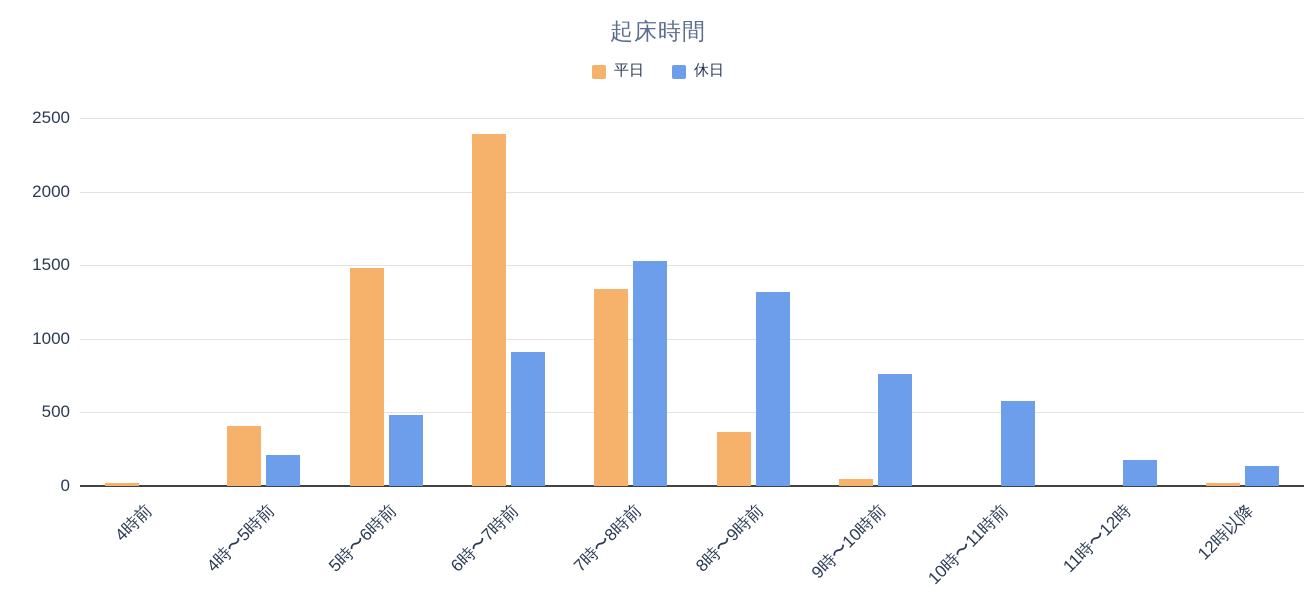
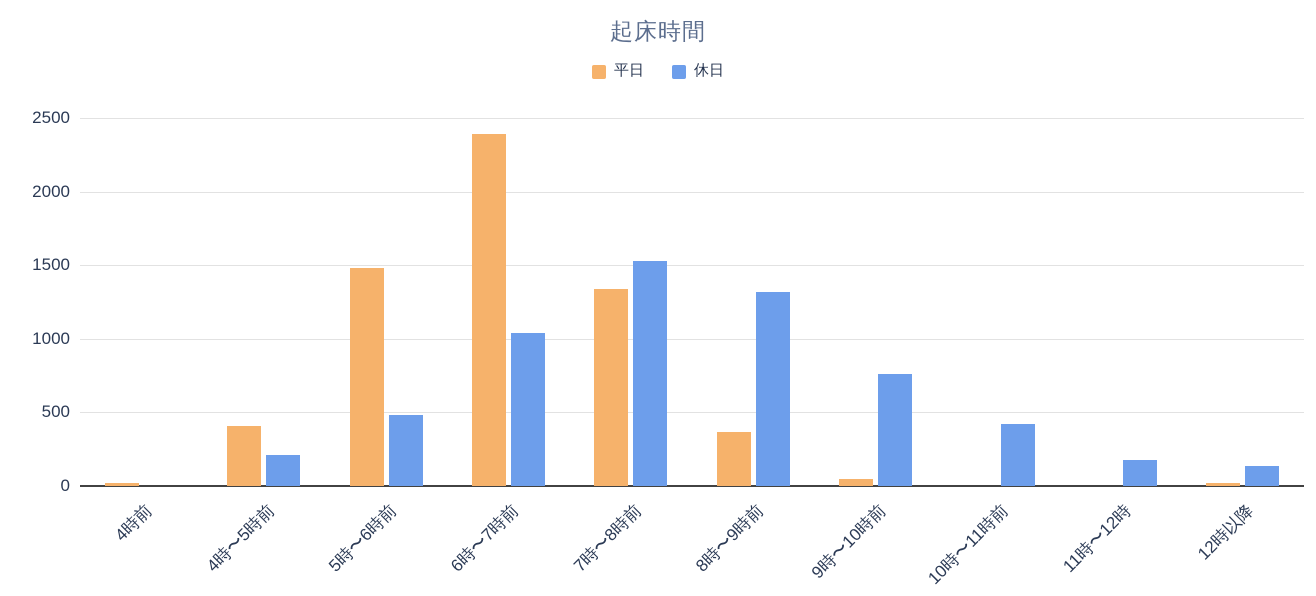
休日/6時〜7時前: 910 -> 1040
休日/10時〜11時前: 580 -> 420
